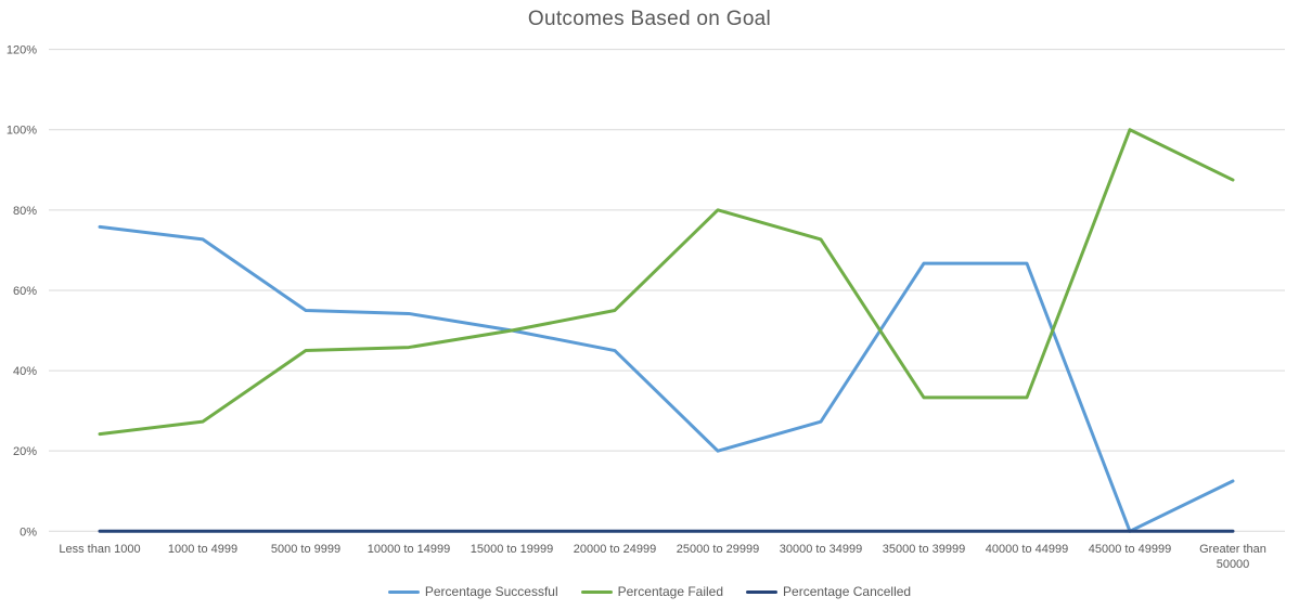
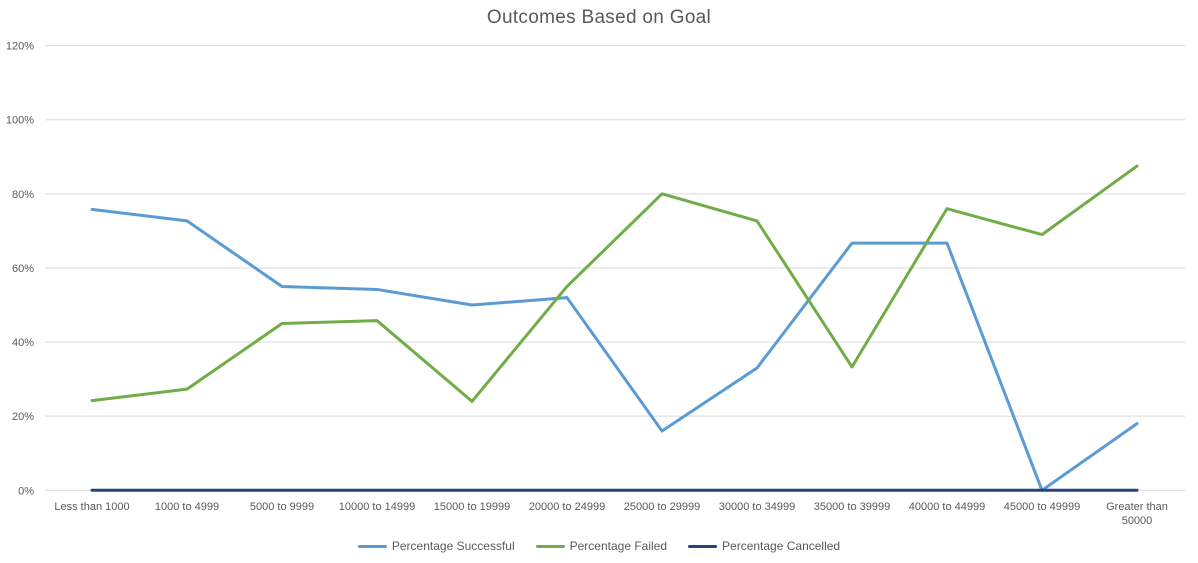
Percentage Failed/15000 to 19999: 50% -> 24%
Percentage Successful/20000 to 24999: 45% -> 52%
Percentage Successful/25000 to 29999: 20% -> 16%
Percentage Successful/30000 to 34999: 27% -> 33%
Percentage Failed/40000 to 44999: 33% -> 76%
Percentage Failed/45000 to 49999: 100% -> 69%
Percentage Successful/Greater than 50000: 12% -> 18%
